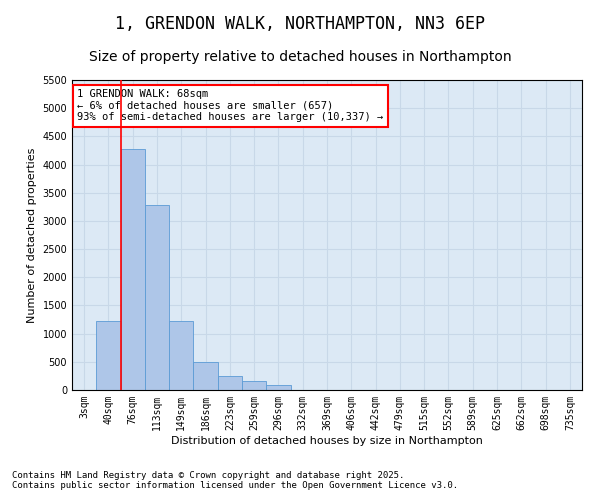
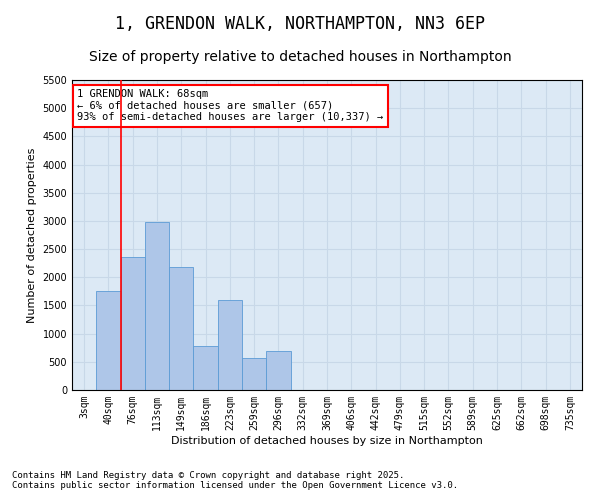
40sqm: 1220 -> 1760
76sqm: 4280 -> 2360
113sqm: 3280 -> 2980
149sqm: 1230 -> 2180
186sqm: 490 -> 780
223sqm: 250 -> 1600
259sqm: 160 -> 560
296sqm: 80 -> 700
